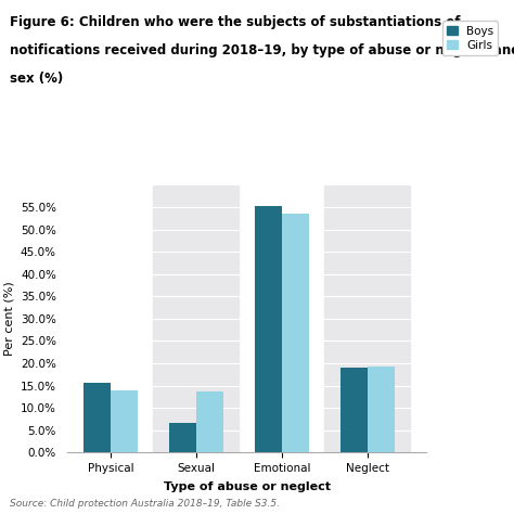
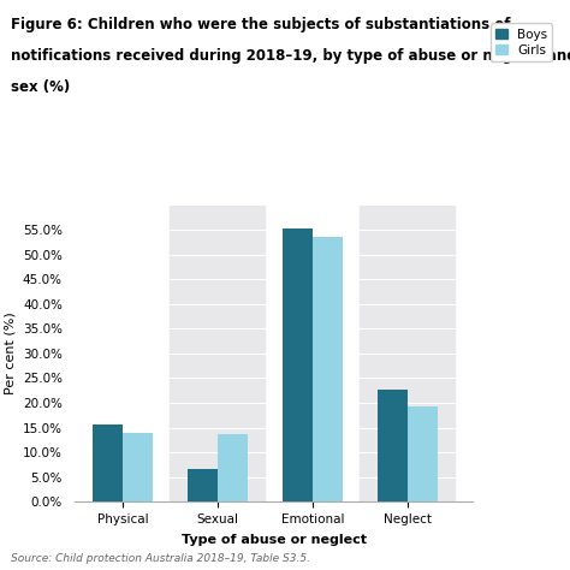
Boys/Neglect: 19.0% -> 22.6%
